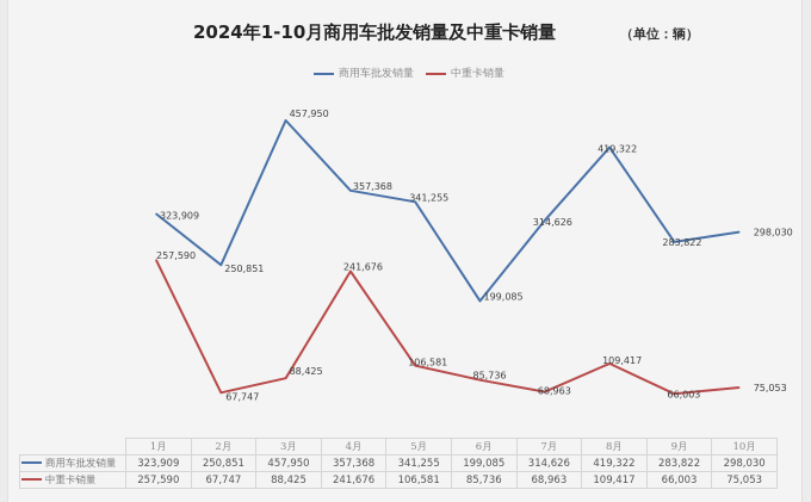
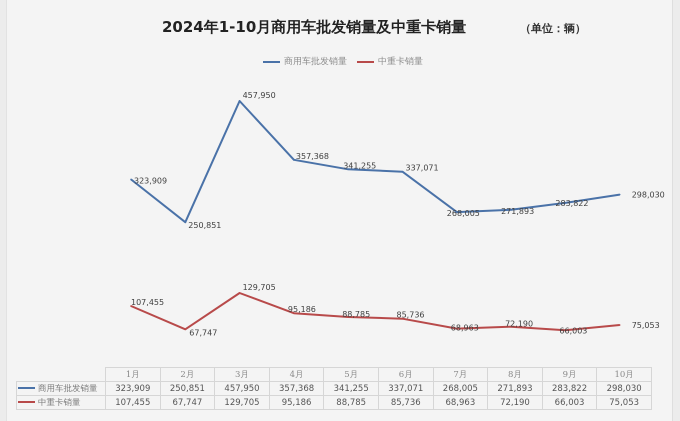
中重卡销量/1月: 257,590 -> 107,455
中重卡销量/3月: 88,425 -> 129,705
中重卡销量/4月: 241,676 -> 95,186
中重卡销量/5月: 106,581 -> 88,785
商用车批发销量/6月: 199,085 -> 337,071
商用车批发销量/7月: 314,626 -> 268,005
商用车批发销量/8月: 419,322 -> 271,893
中重卡销量/8月: 109,417 -> 72,190
